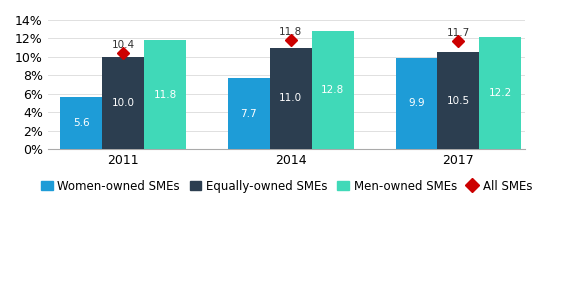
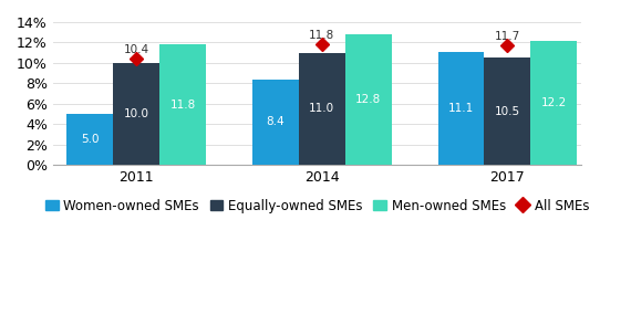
Women-owned SMEs/2011: 5.6 -> 5.0
Women-owned SMEs/2014: 7.7 -> 8.4
Women-owned SMEs/2017: 9.9 -> 11.1
